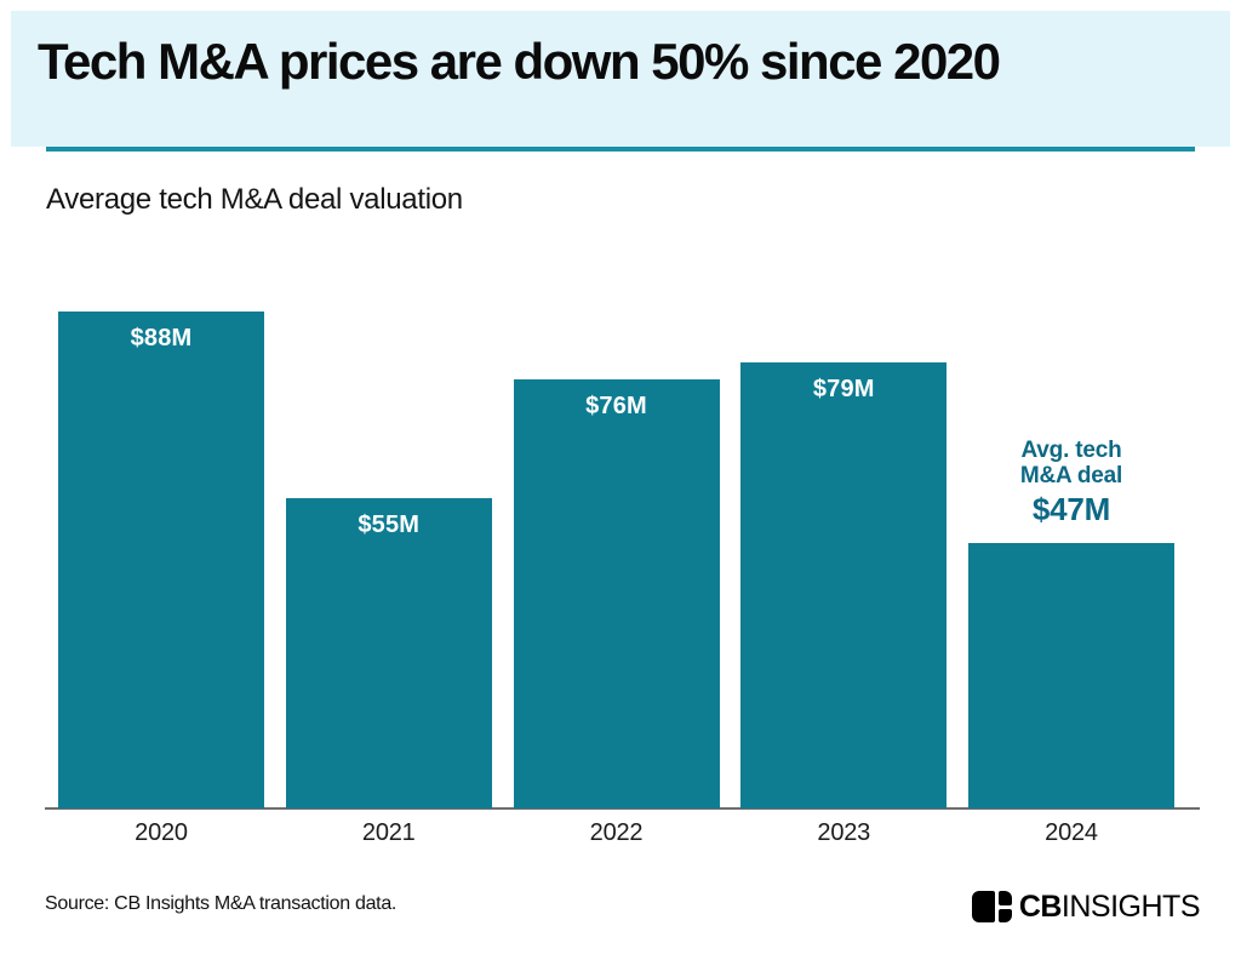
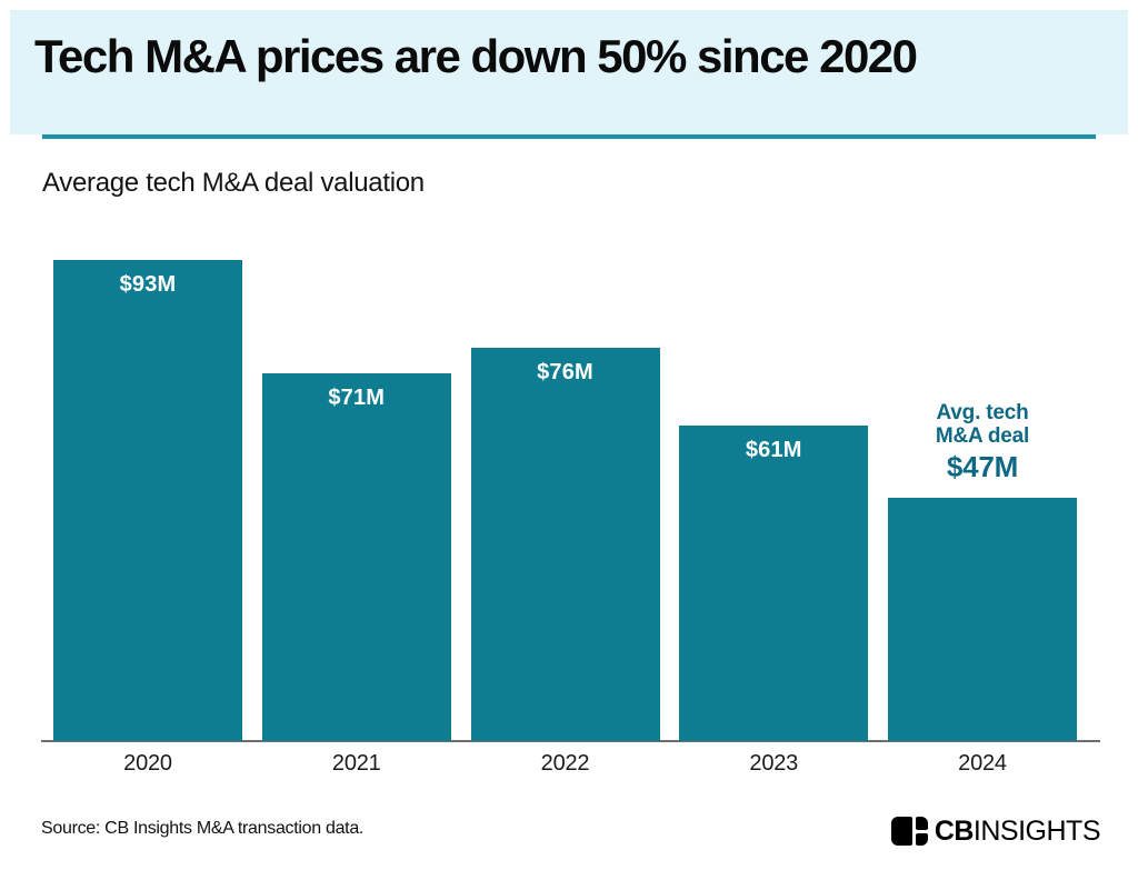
2020: $88M -> $93M
2021: $55M -> $71M
2023: $79M -> $61M
